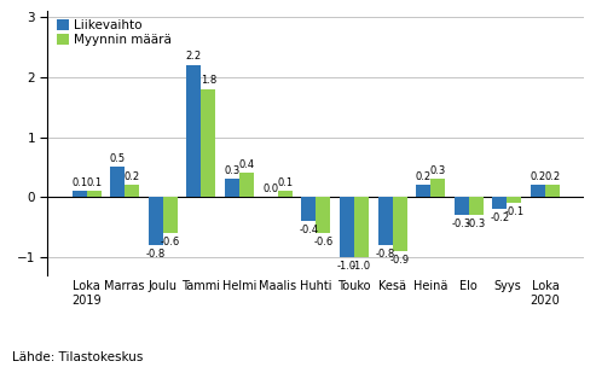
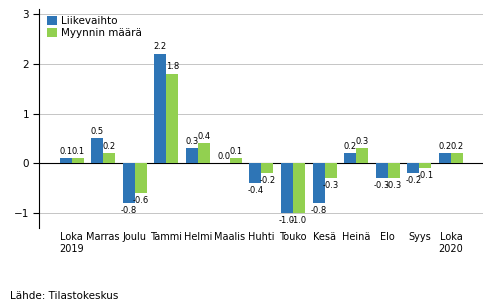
Myynnin määrä/Huhti: -0.6 -> -0.2
Myynnin määrä/Kesä: -0.9 -> -0.3
